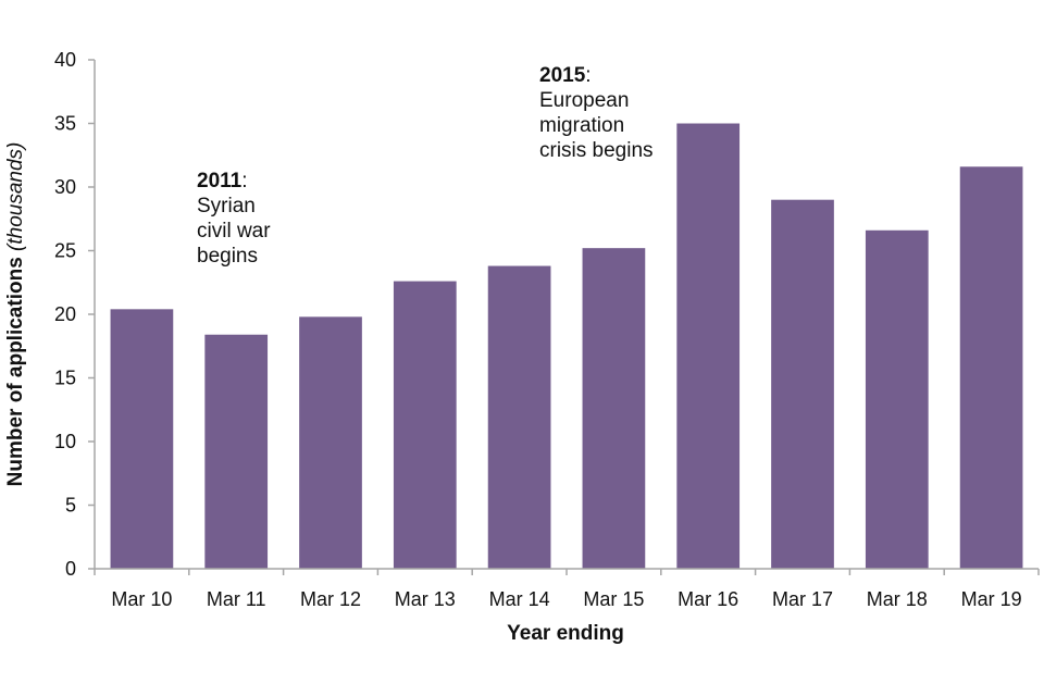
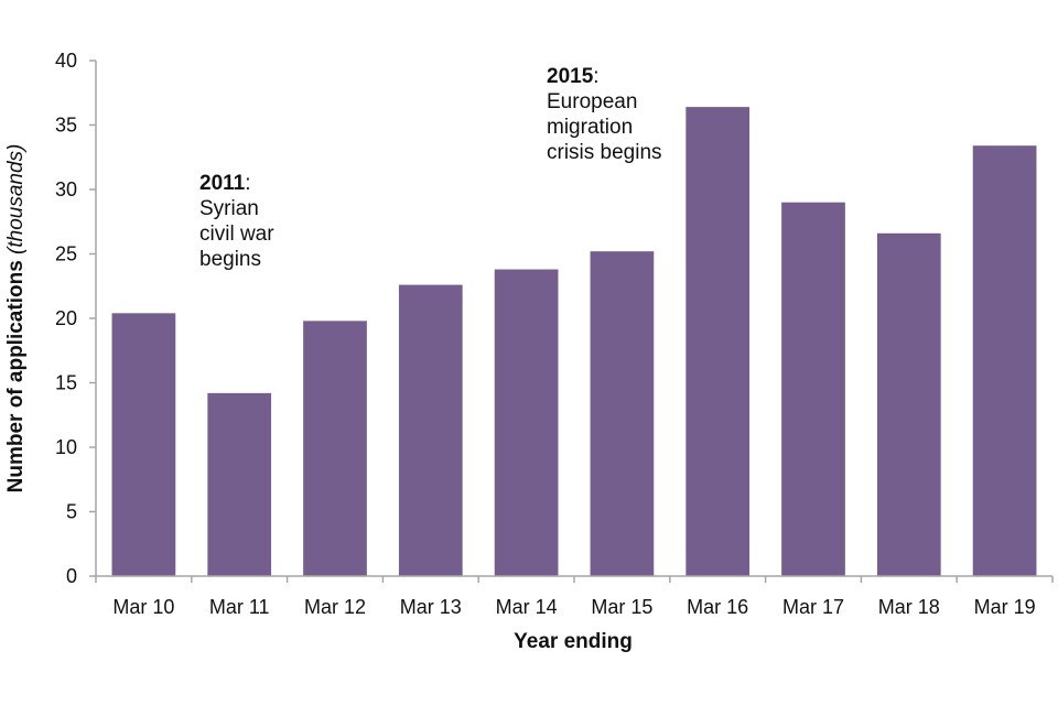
Mar 11: 18.4 -> 14.2
Mar 16: 35.0 -> 36.4
Mar 19: 31.6 -> 33.4
